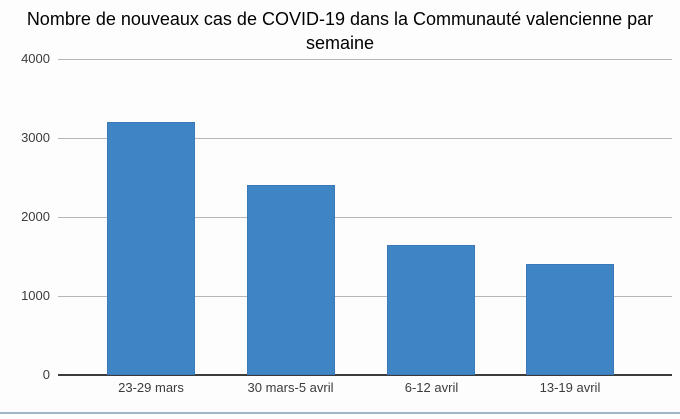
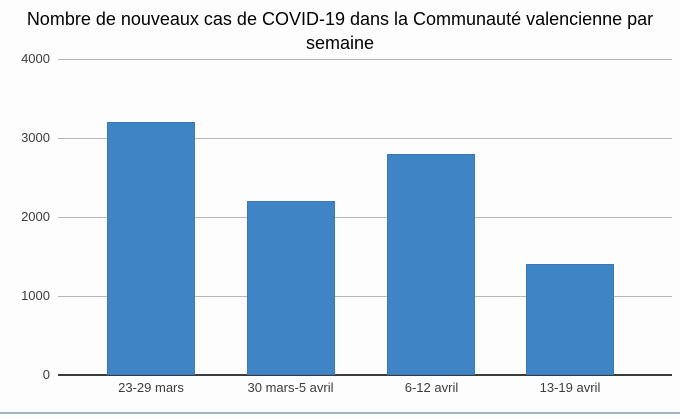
30 mars-5 avril: 2400 -> 2200
6-12 avril: 1600 -> 2800
